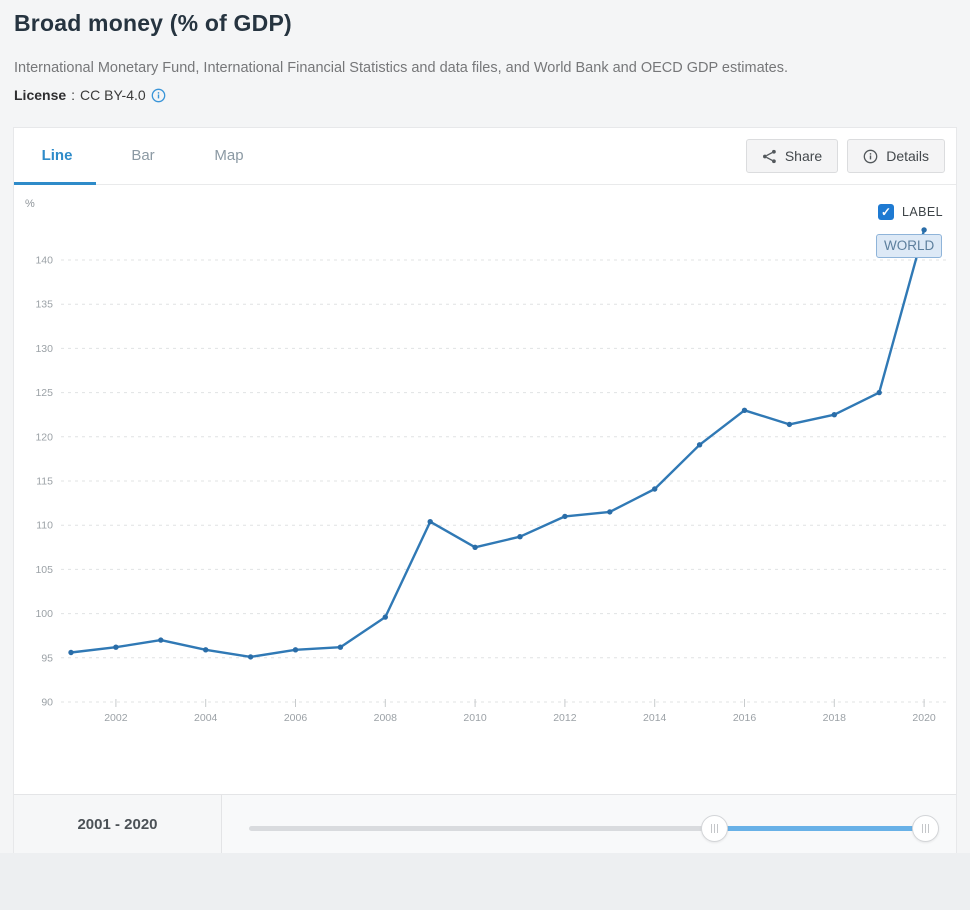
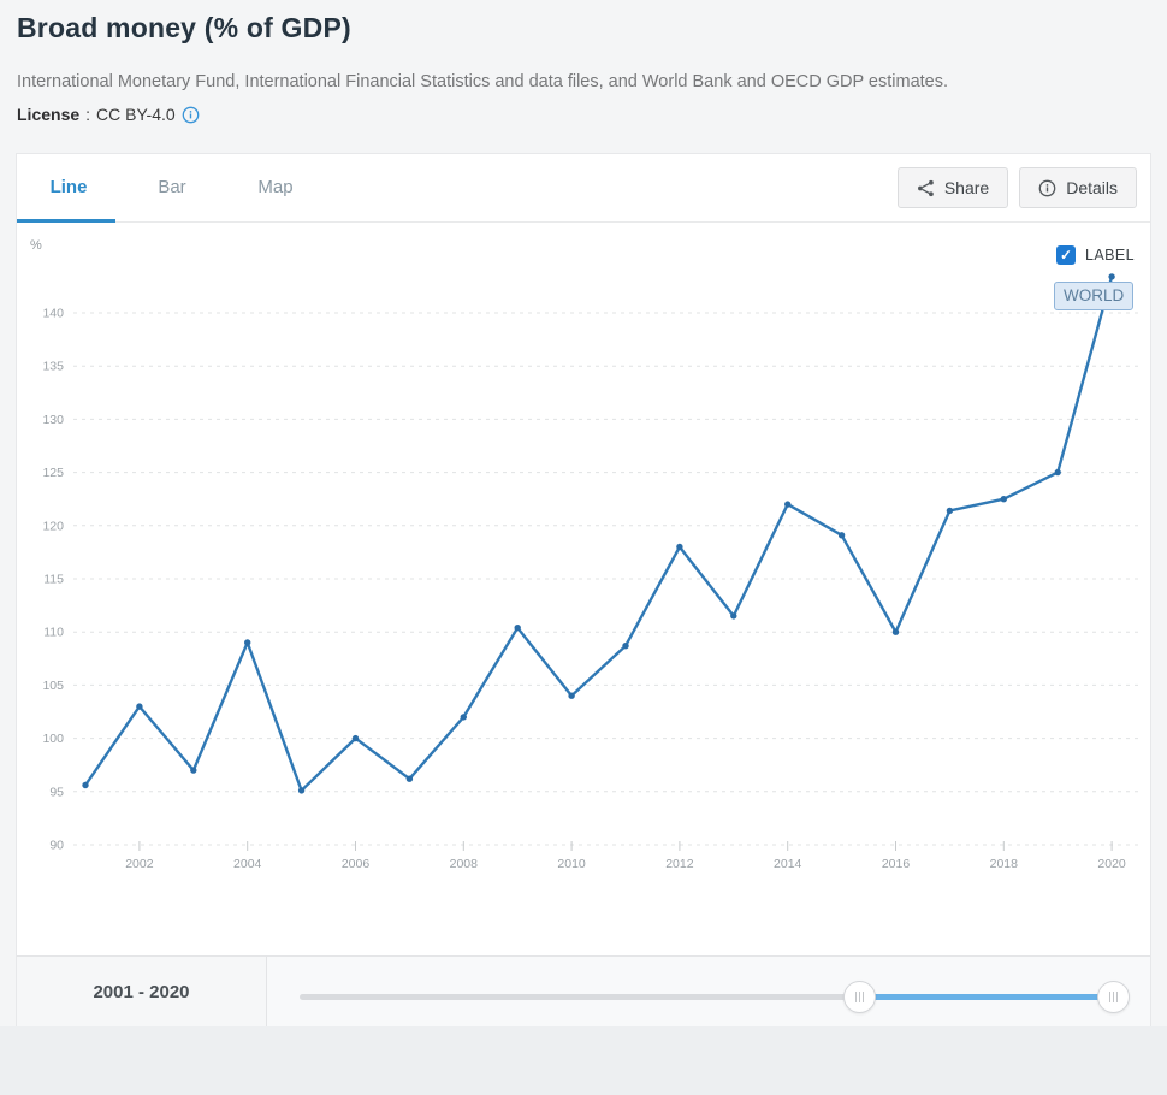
2002: 96 -> 103
2004: 96 -> 109
2006: 96 -> 100
2008: 100 -> 102
2010: 108 -> 104
2012: 111 -> 118
2014: 114 -> 122
2016: 123 -> 110
